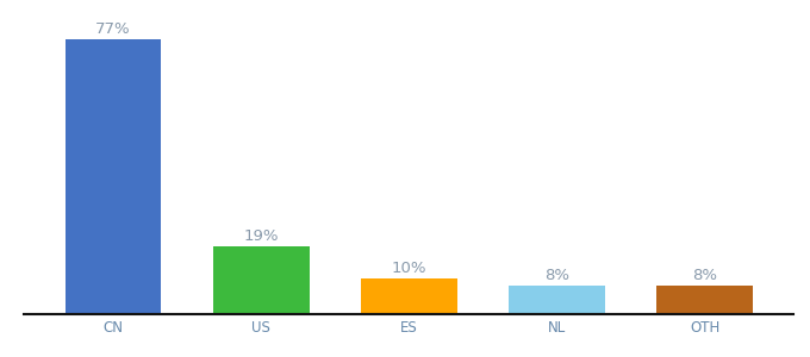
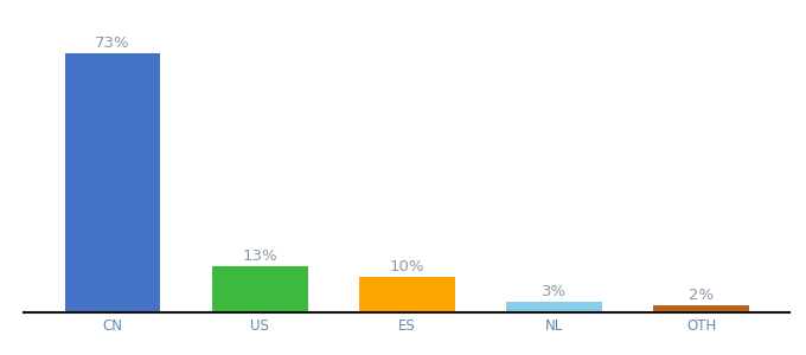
CN: 77% -> 73%
US: 19% -> 13%
NL: 8% -> 3%
OTH: 8% -> 2%
